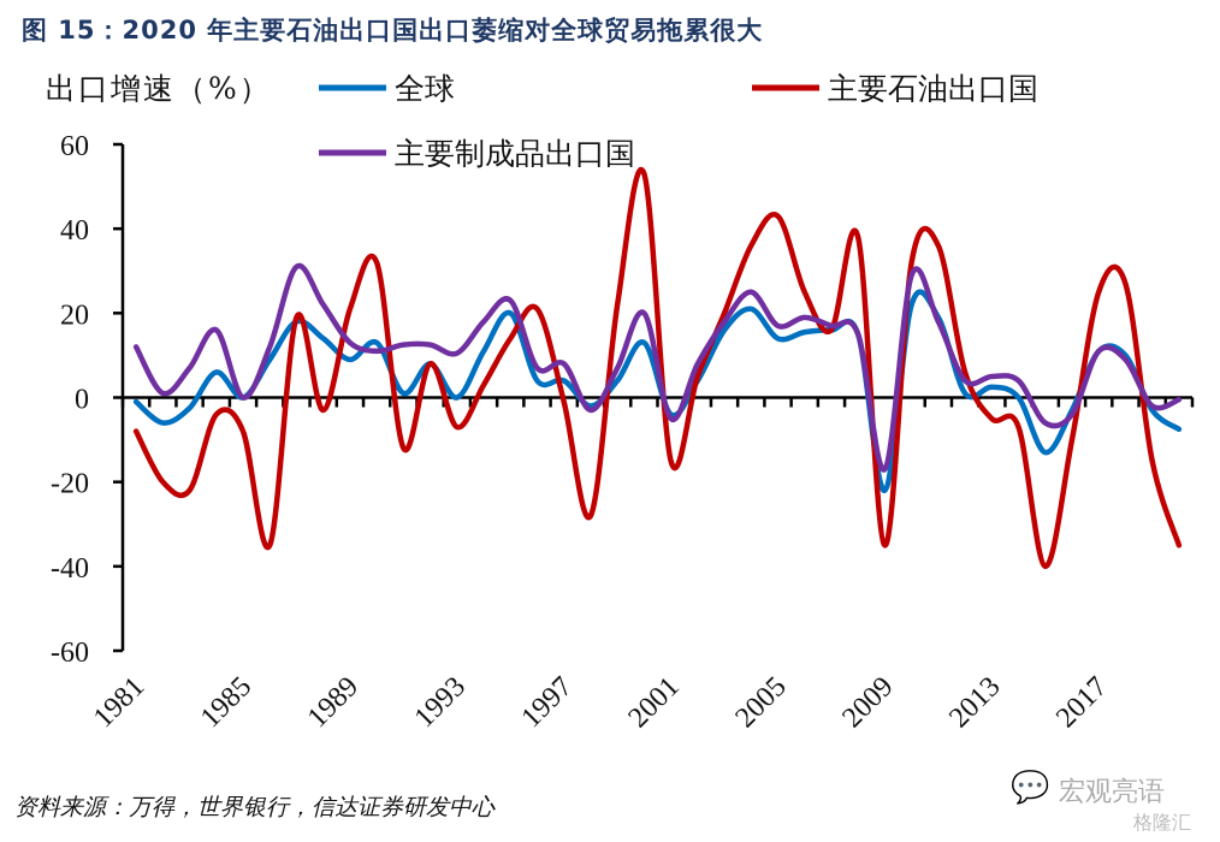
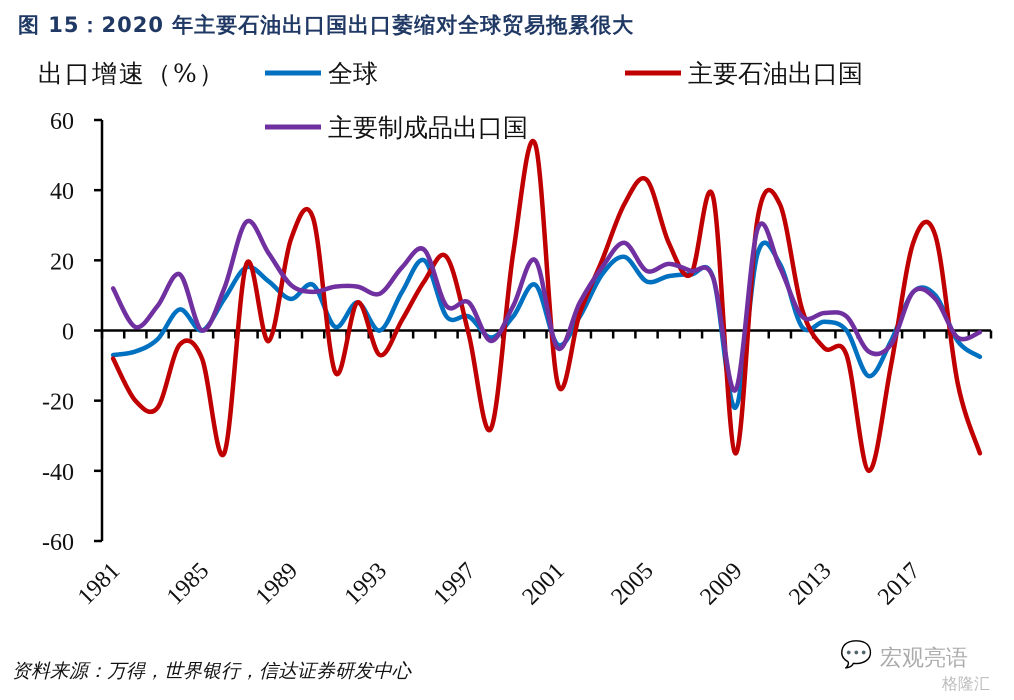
全球/1981: -1 -> -7
主要石油出口国/1989: 21 -> 26
